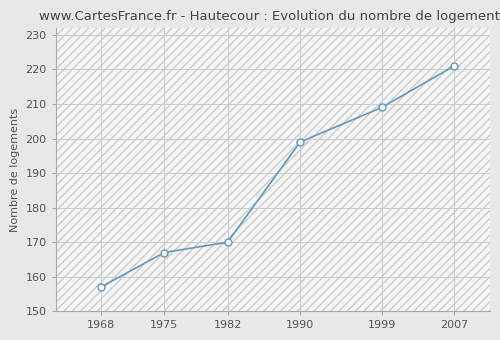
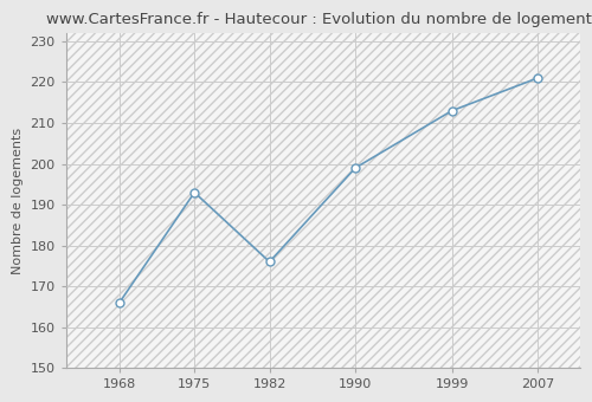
1968: 157 -> 166
1975: 167 -> 193
1982: 170 -> 176
1999: 209 -> 213
